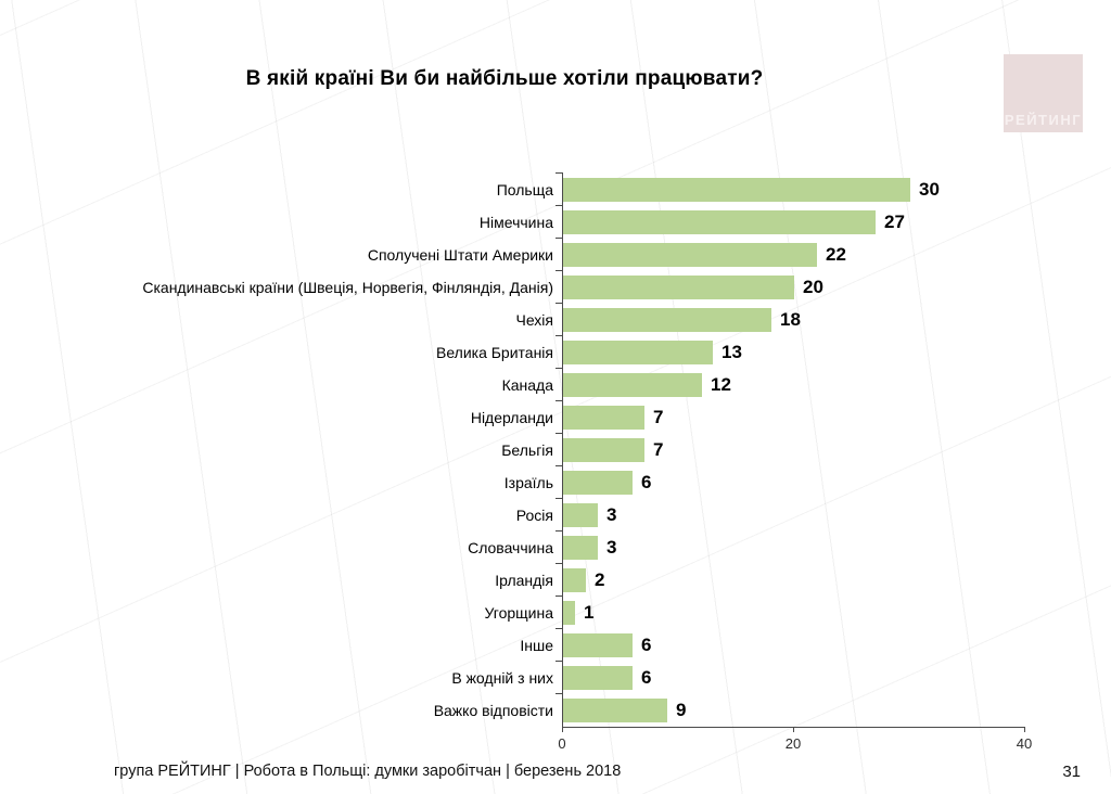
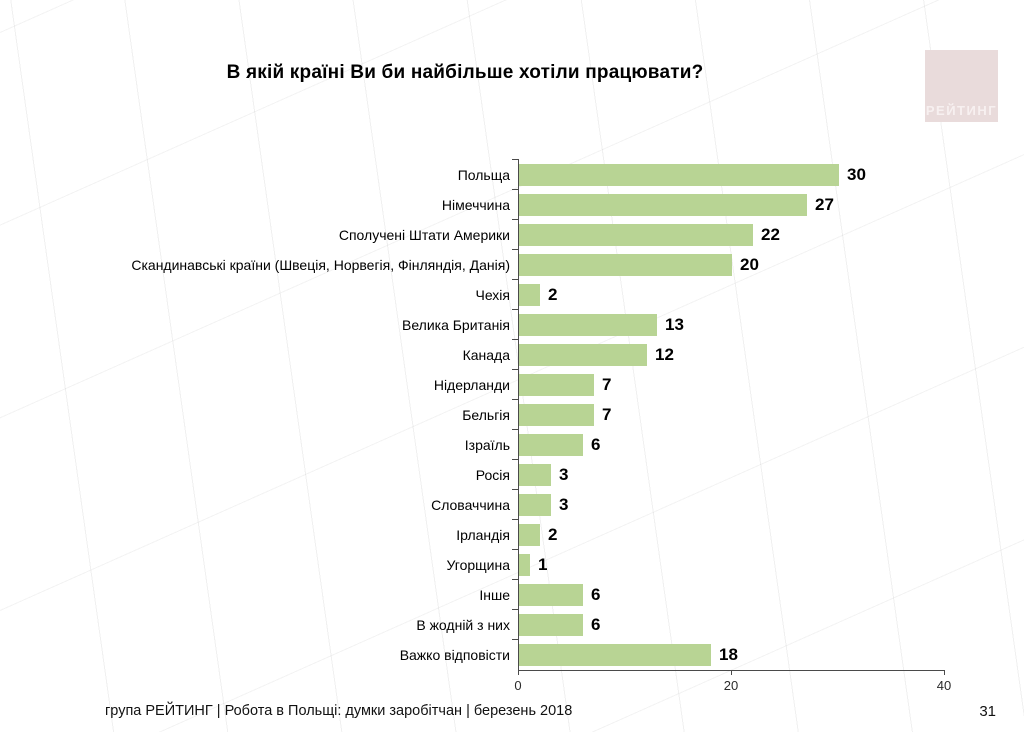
Чехія: 18 -> 2
Важко відповісти: 9 -> 18
